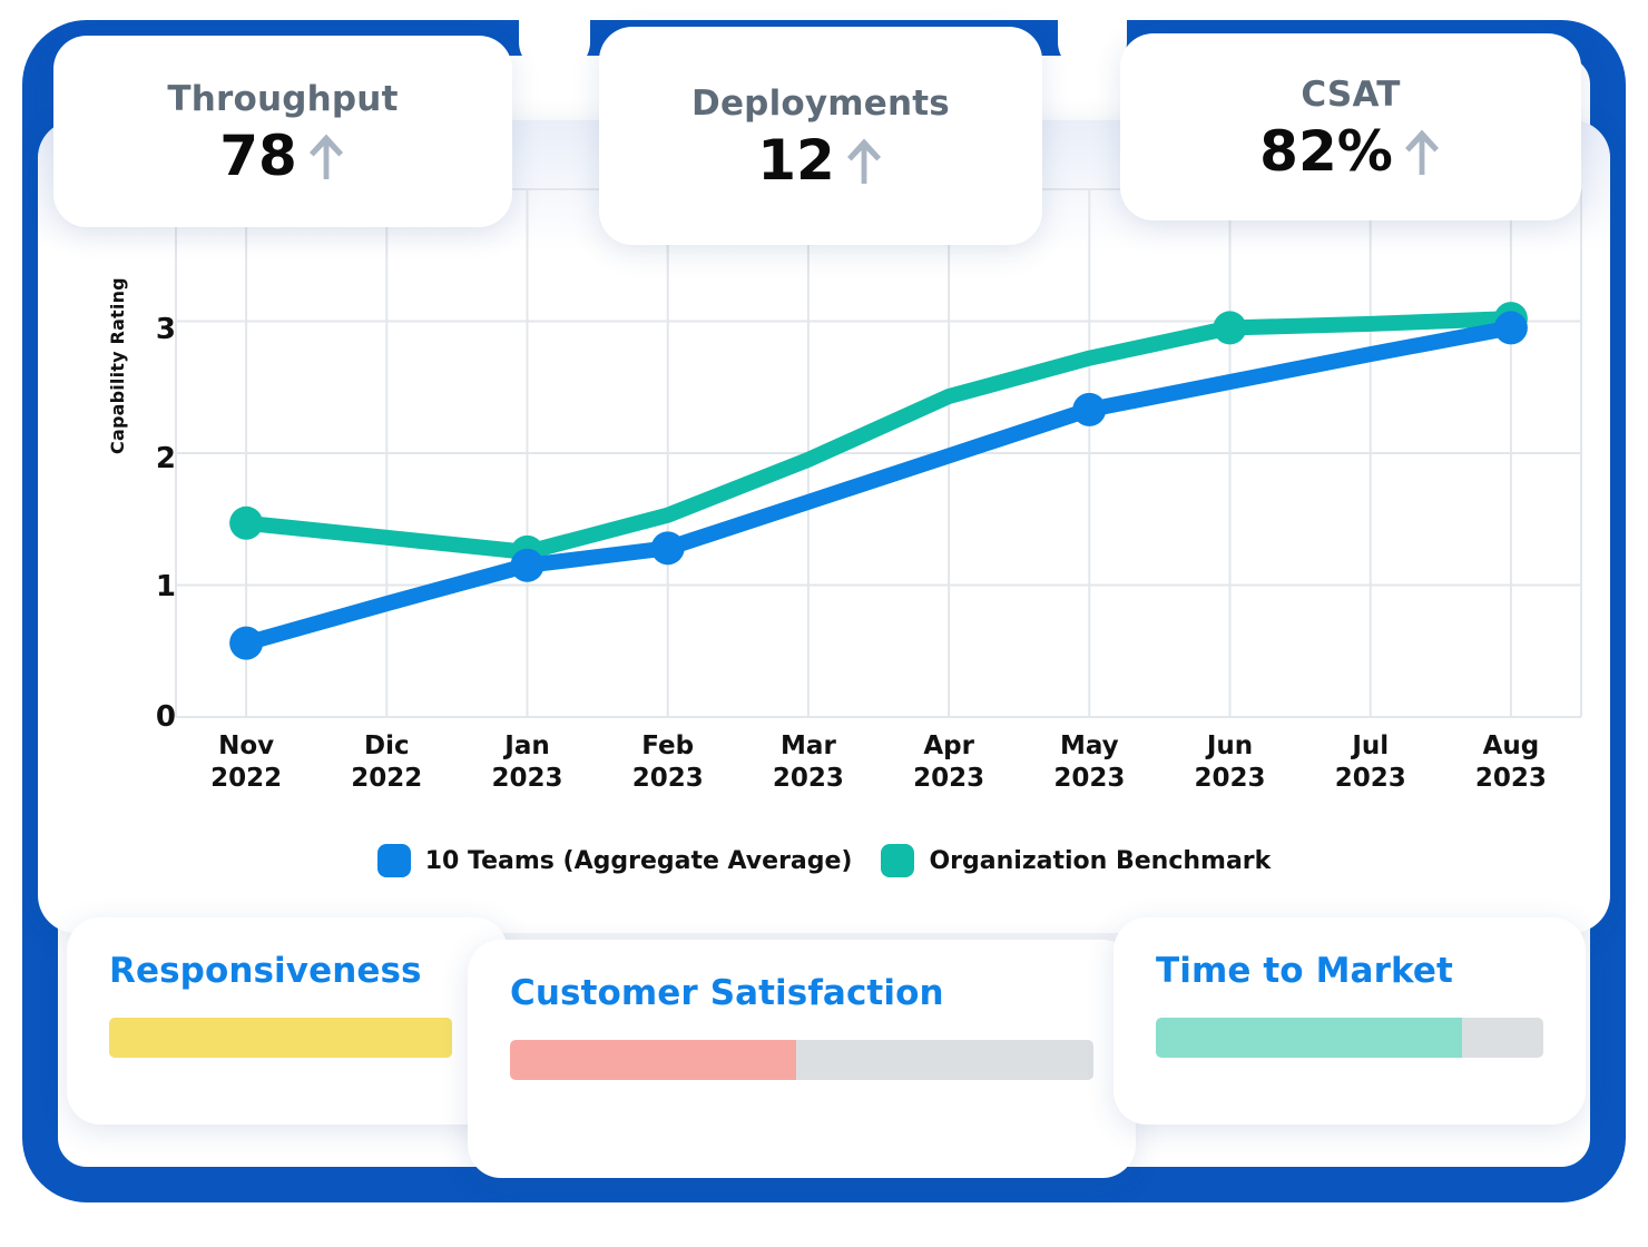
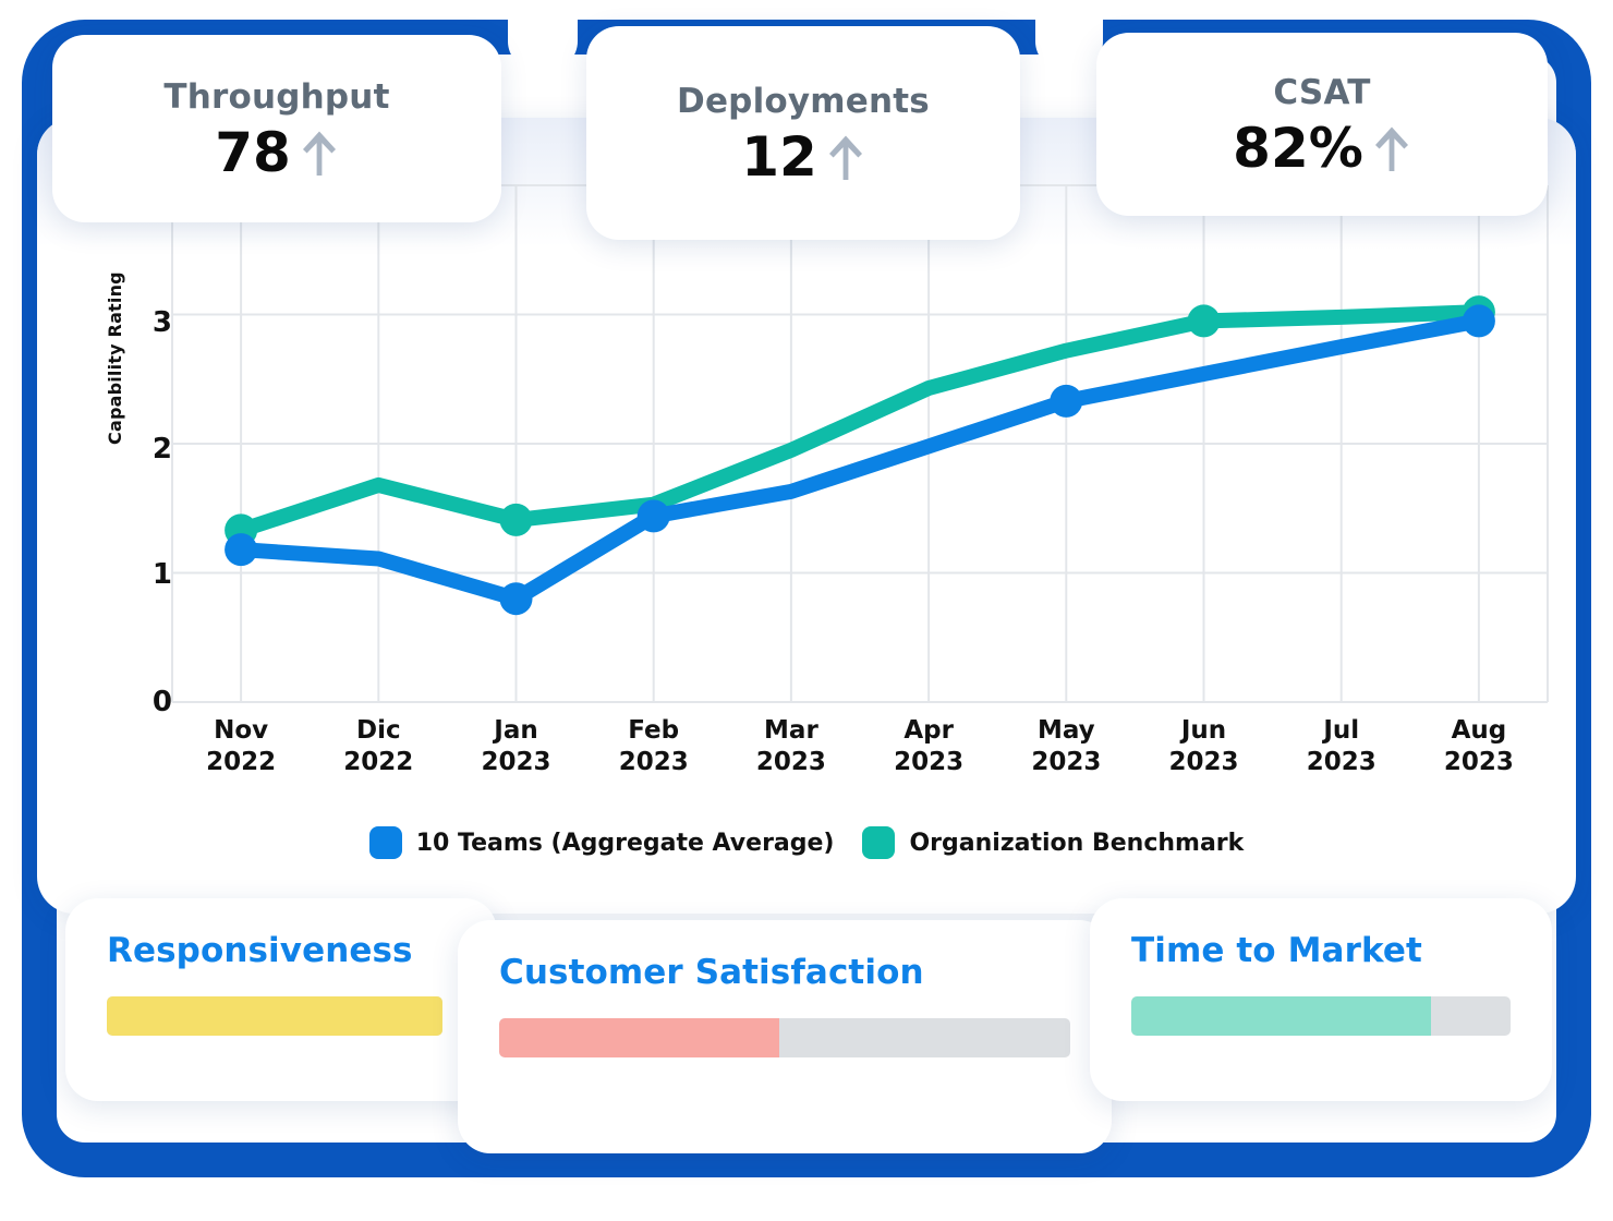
10 Teams (Aggregate Average)/Nov 2022: 0.56 -> 1.18
Organization Benchmark/Nov 2022: 1.47 -> 1.33
10 Teams (Aggregate Average)/Dic 2022: 0.86 -> 1.11
Organization Benchmark/Dic 2022: 1.36 -> 1.68
10 Teams (Aggregate Average)/Jan 2023: 1.15 -> 0.80
Organization Benchmark/Jan 2023: 1.25 -> 1.41
10 Teams (Aggregate Average)/Feb 2023: 1.28 -> 1.44
